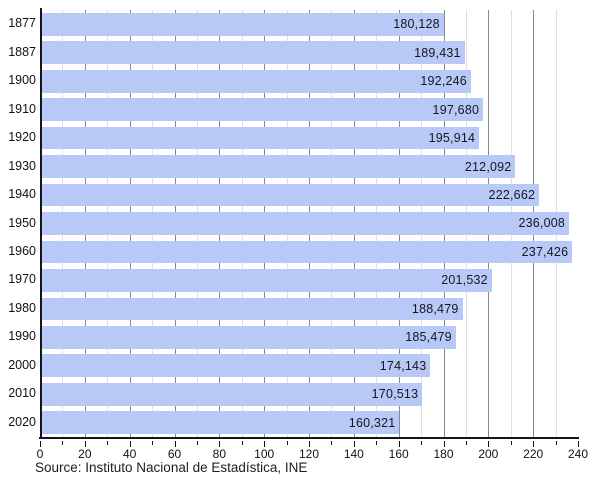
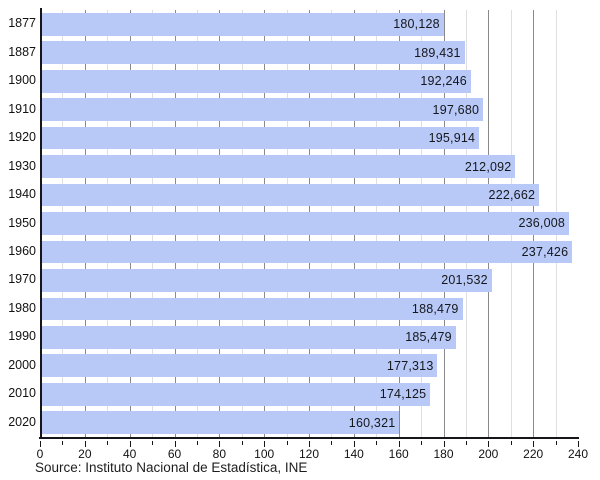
2000: 174,143 -> 177,313
2010: 170,513 -> 174,125
